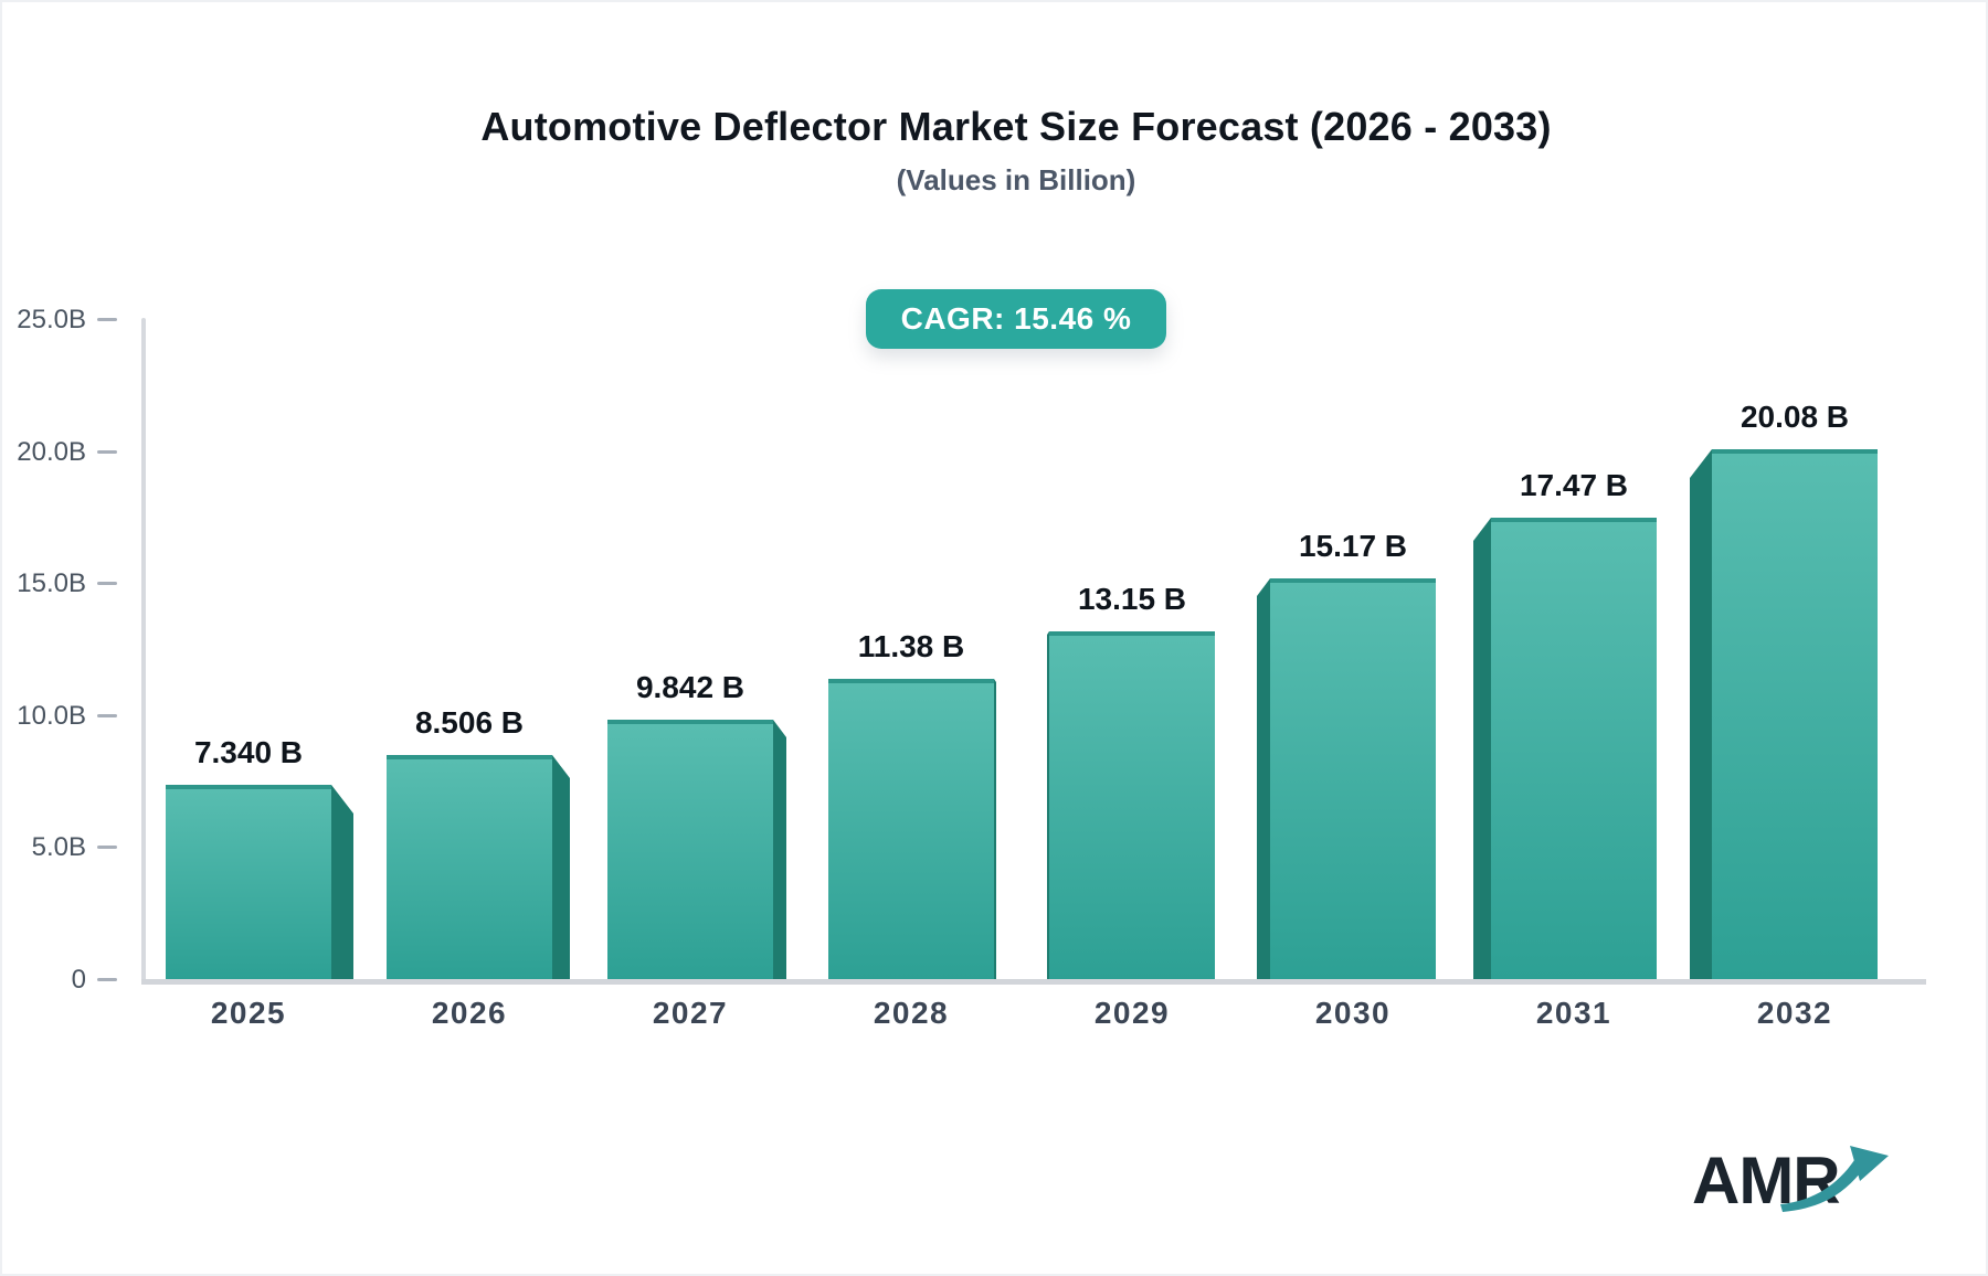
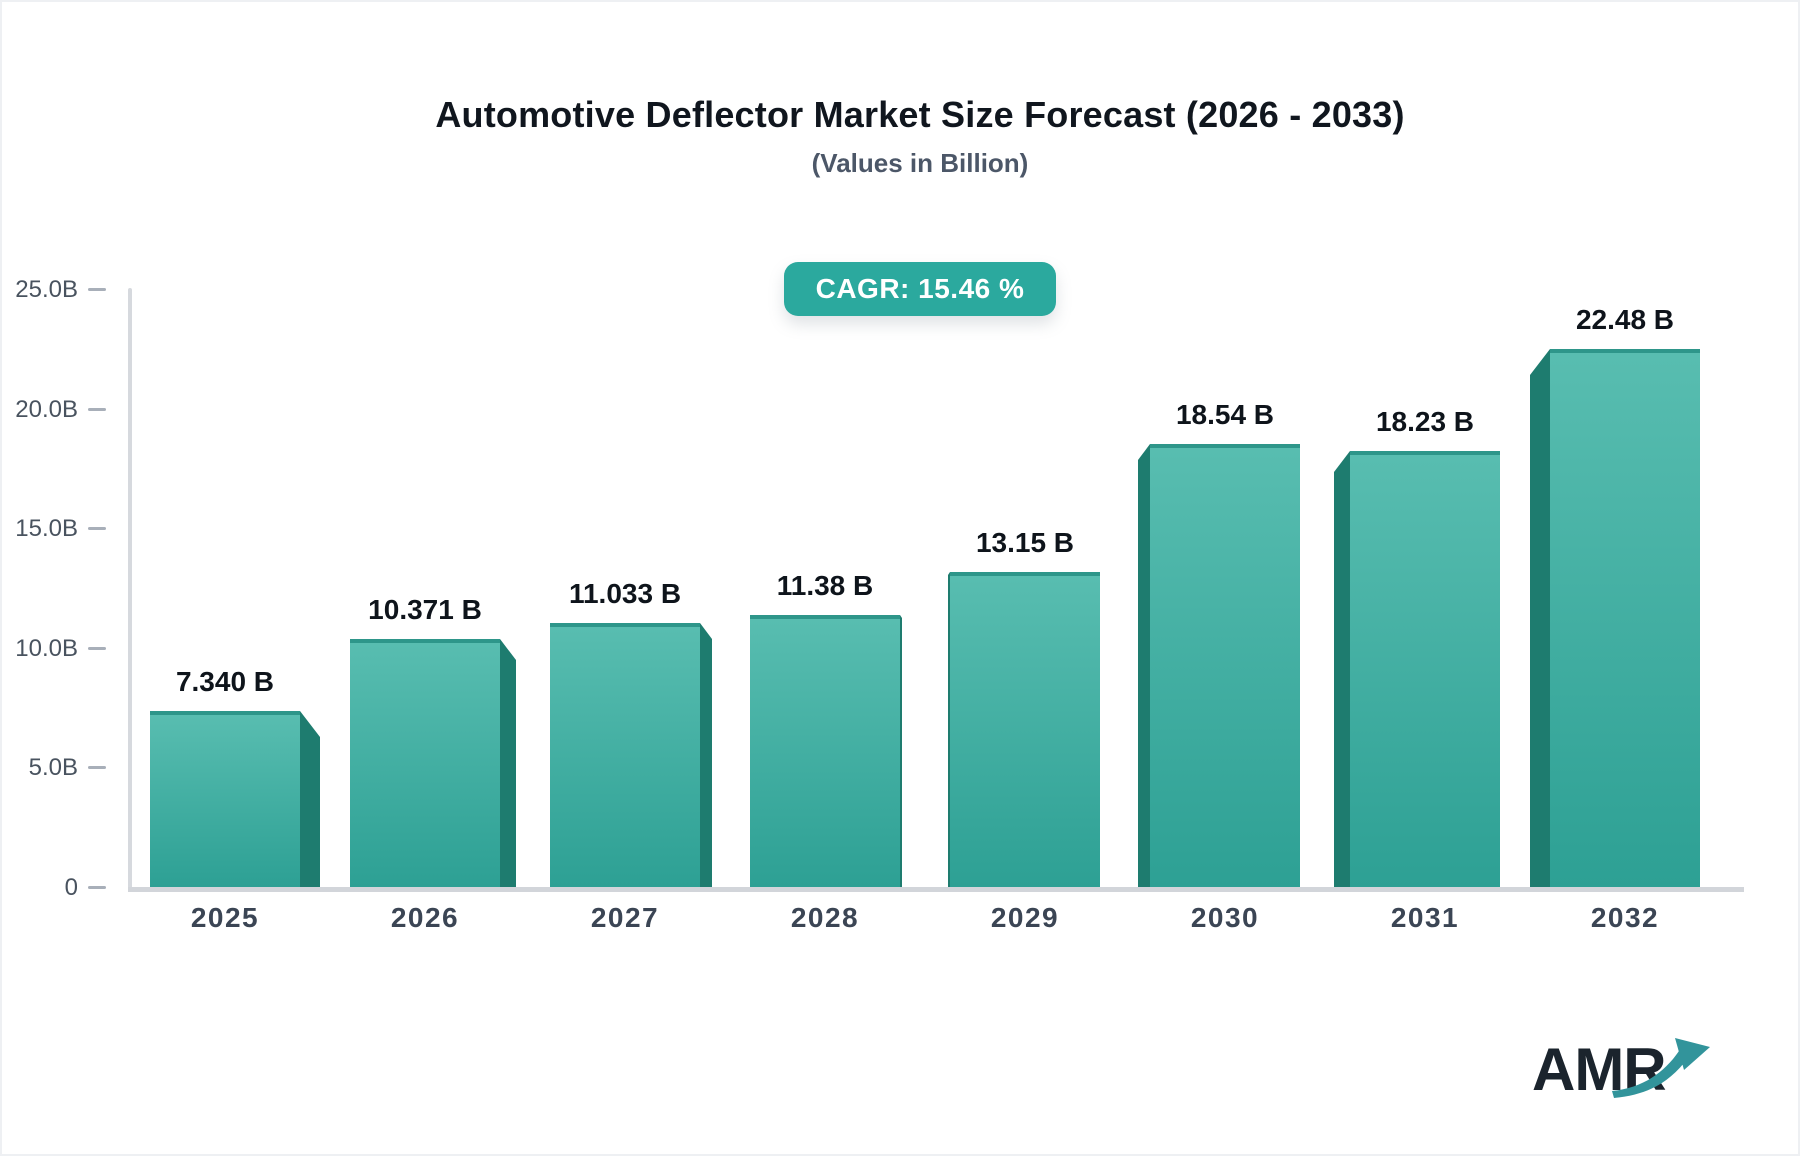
2026: 8.506 -> 10.371
2027: 9.842 -> 11.033
2030: 15.17 -> 18.54
2031: 17.47 -> 18.23
2032: 20.08 -> 22.48
